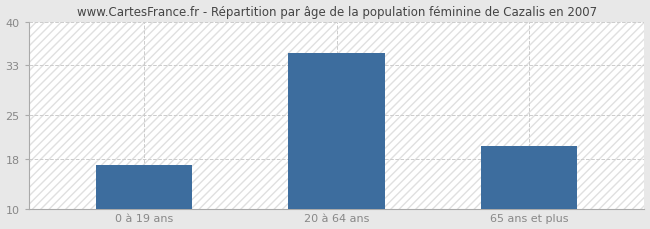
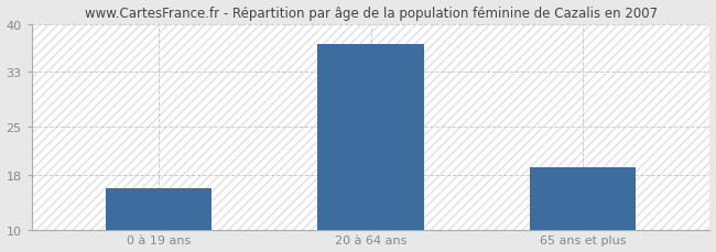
0 à 19 ans: 17 -> 16
20 à 64 ans: 35 -> 37
65 ans et plus: 20 -> 19
